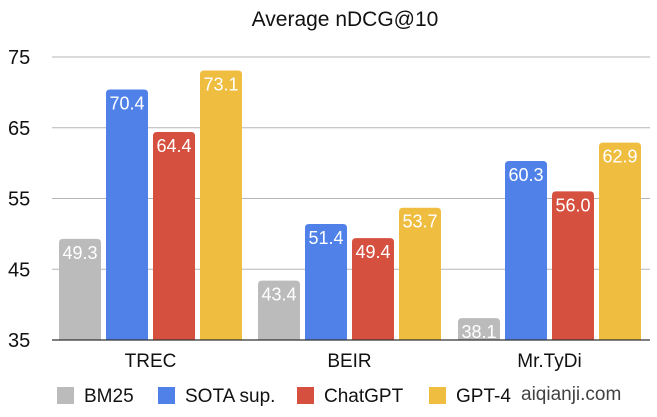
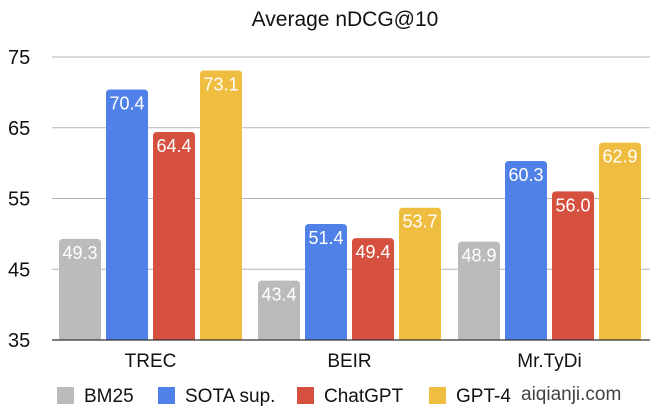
BM25/Mr.TyDi: 38.1 -> 48.9
